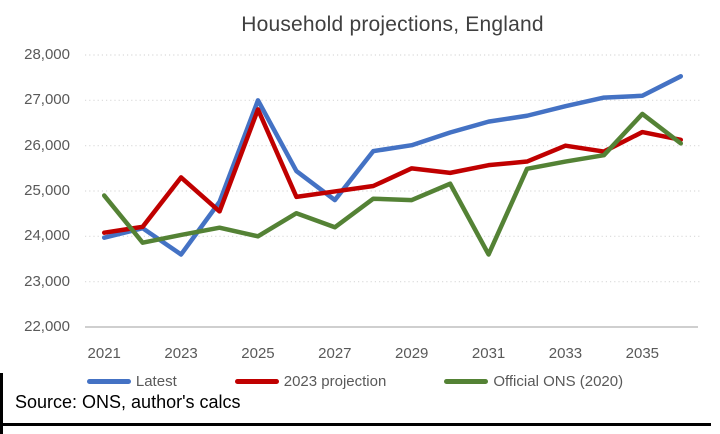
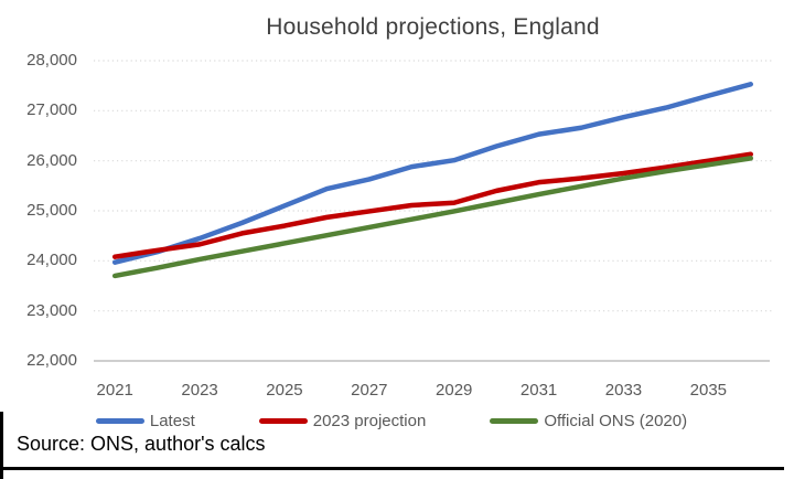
Official ONS (2020)/2021: 24900 -> 23700
Latest/2023: 23600 -> 24400
2023 projection/2023: 25300 -> 24300
Latest/2025: 27000 -> 25100
2023 projection/2025: 26800 -> 24700
Official ONS (2020)/2025: 24000 -> 24400
Latest/2027: 24800 -> 25600
Official ONS (2020)/2027: 24200 -> 24700
2023 projection/2029: 25500 -> 25200
Official ONS (2020)/2029: 24800 -> 25000
Official ONS (2020)/2031: 23600 -> 25300
2023 projection/2033: 26000 -> 25800
Latest/2035: 27100 -> 27300
2023 projection/2035: 26300 -> 26000
Official ONS (2020)/2035: 26700 -> 25900
